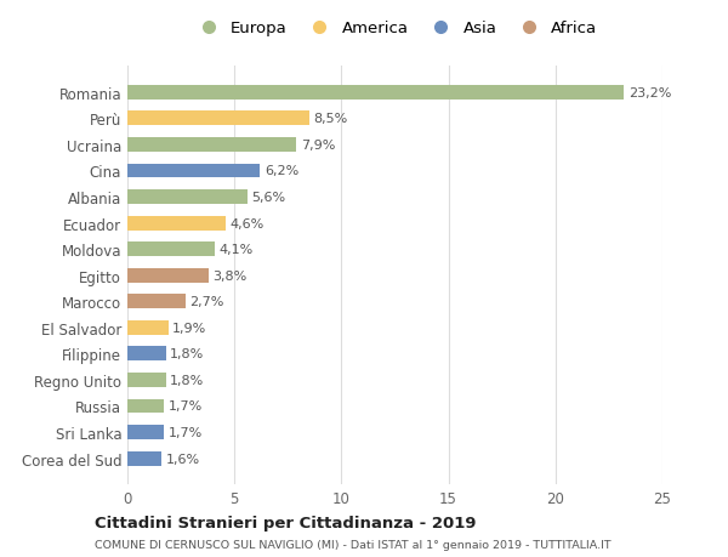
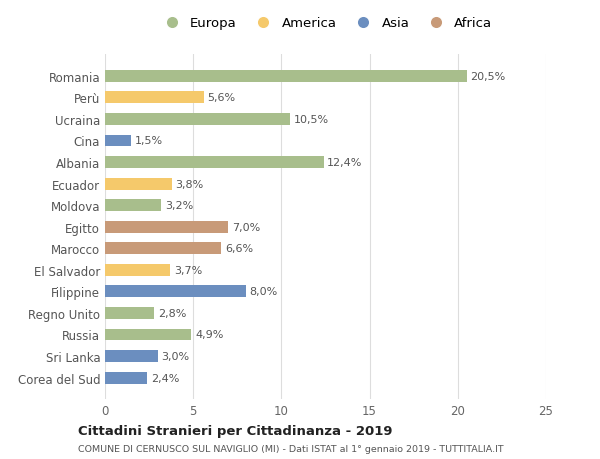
Romania: 23,2% -> 20,5%
Perù: 8,5% -> 5,6%
Ucraina: 7,9% -> 10,5%
Cina: 6,2% -> 1,5%
Albania: 5,6% -> 12,4%
Ecuador: 4,6% -> 3,8%
Moldova: 4,1% -> 3,2%
Egitto: 3,8% -> 7,0%
Marocco: 2,7% -> 6,6%
El Salvador: 1,9% -> 3,7%
Filippine: 1,8% -> 8,0%
Regno Unito: 1,8% -> 2,8%
Russia: 1,7% -> 4,9%
Sri Lanka: 1,7% -> 3,0%
Corea del Sud: 1,6% -> 2,4%
